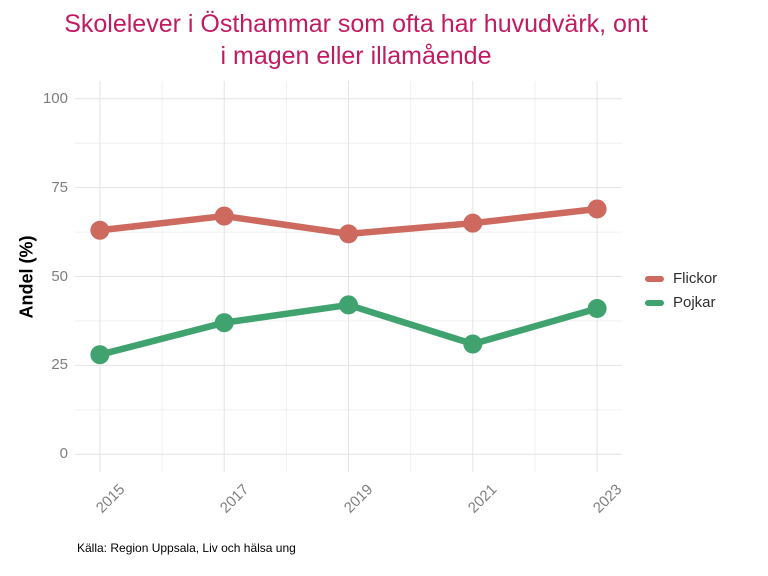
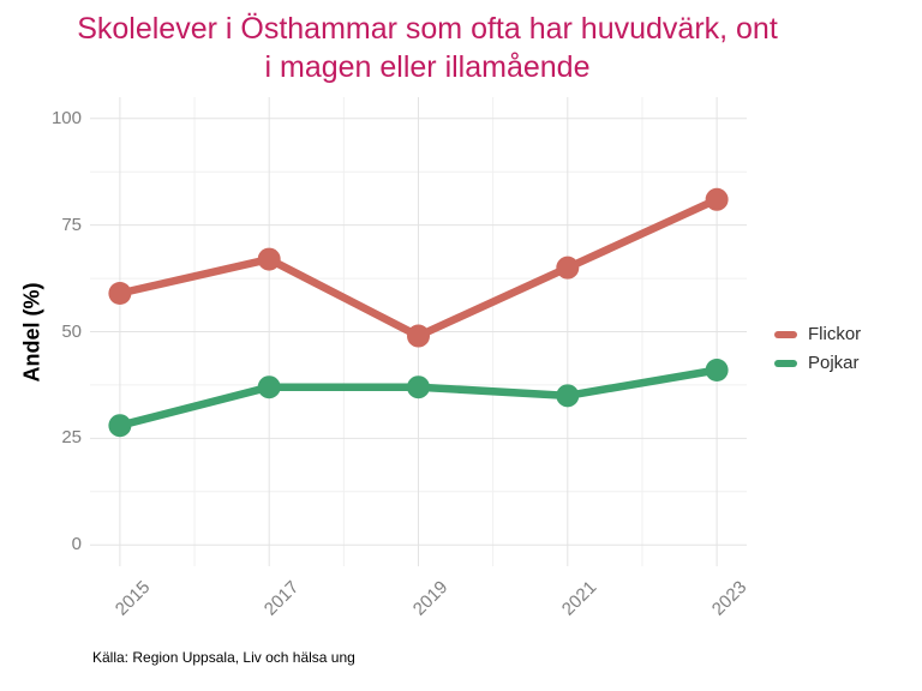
Flickor/2015: 63 -> 59
Flickor/2019: 62 -> 49
Pojkar/2019: 42 -> 37
Pojkar/2021: 31 -> 35
Flickor/2023: 69 -> 81
